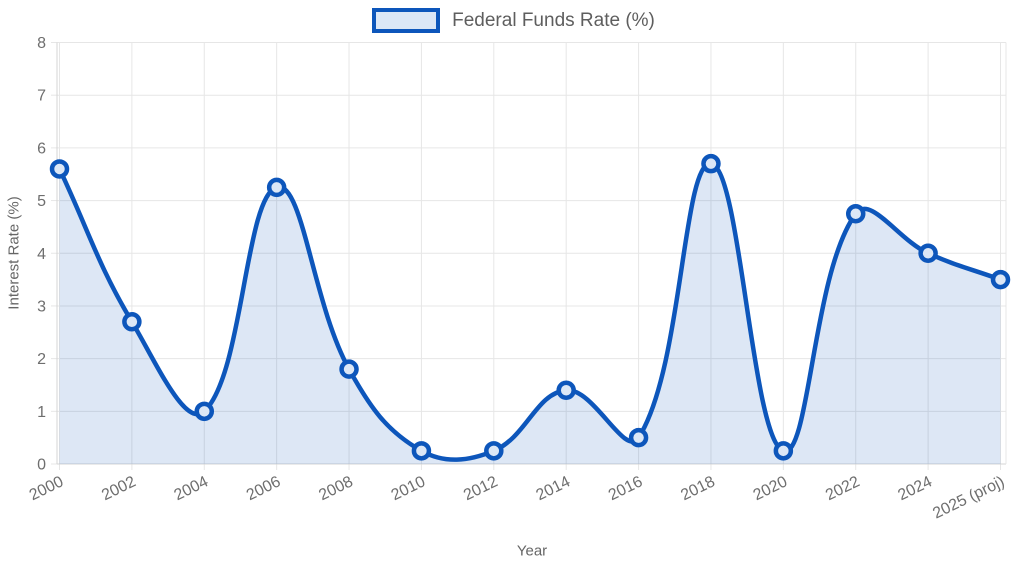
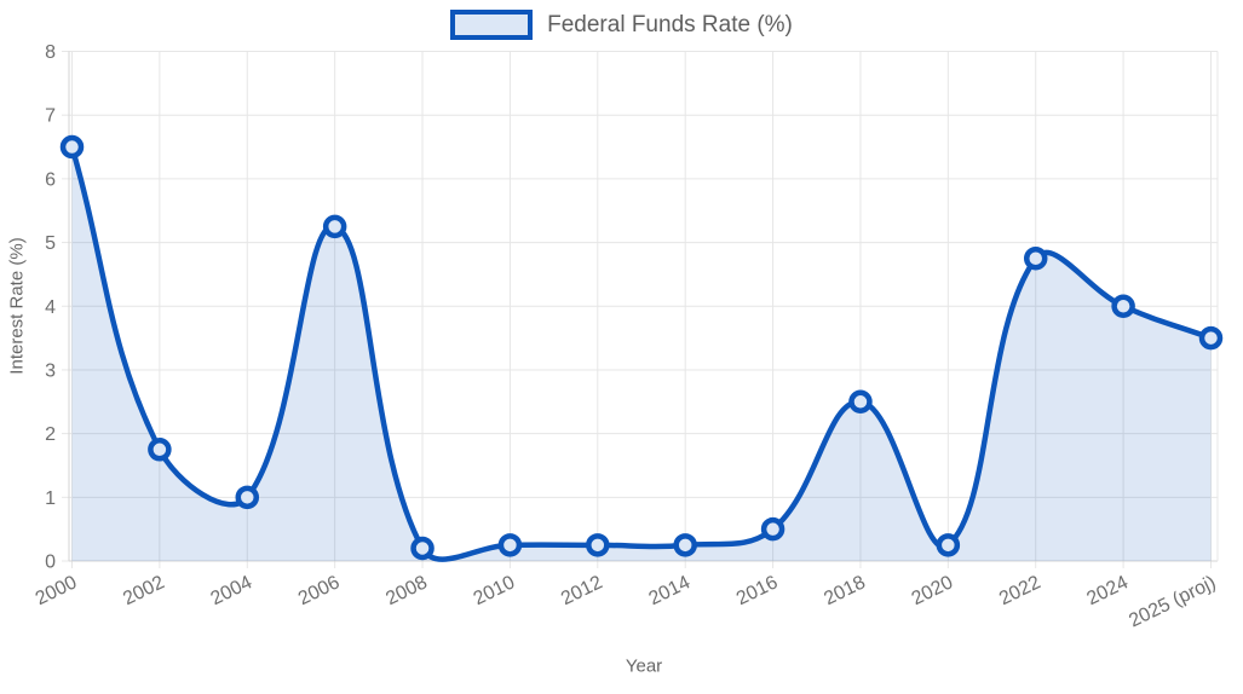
2000: 5.6 -> 6.5
2002: 2.7 -> 1.8
2008: 1.8 -> 0.2
2014: 1.4 -> 0.2
2018: 5.7 -> 2.5
